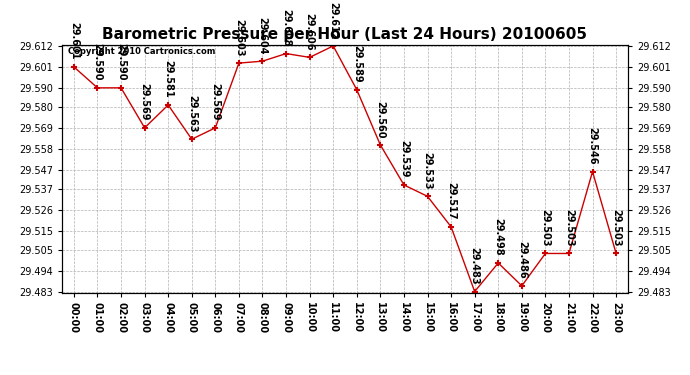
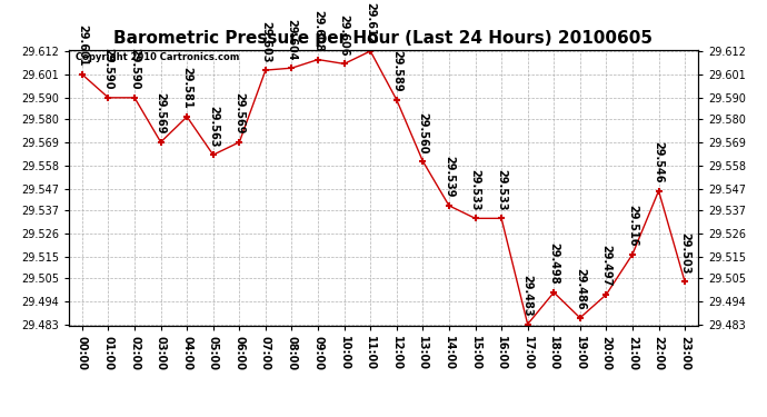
16:00: 29.517 -> 29.533
20:00: 29.503 -> 29.497
21:00: 29.503 -> 29.516
